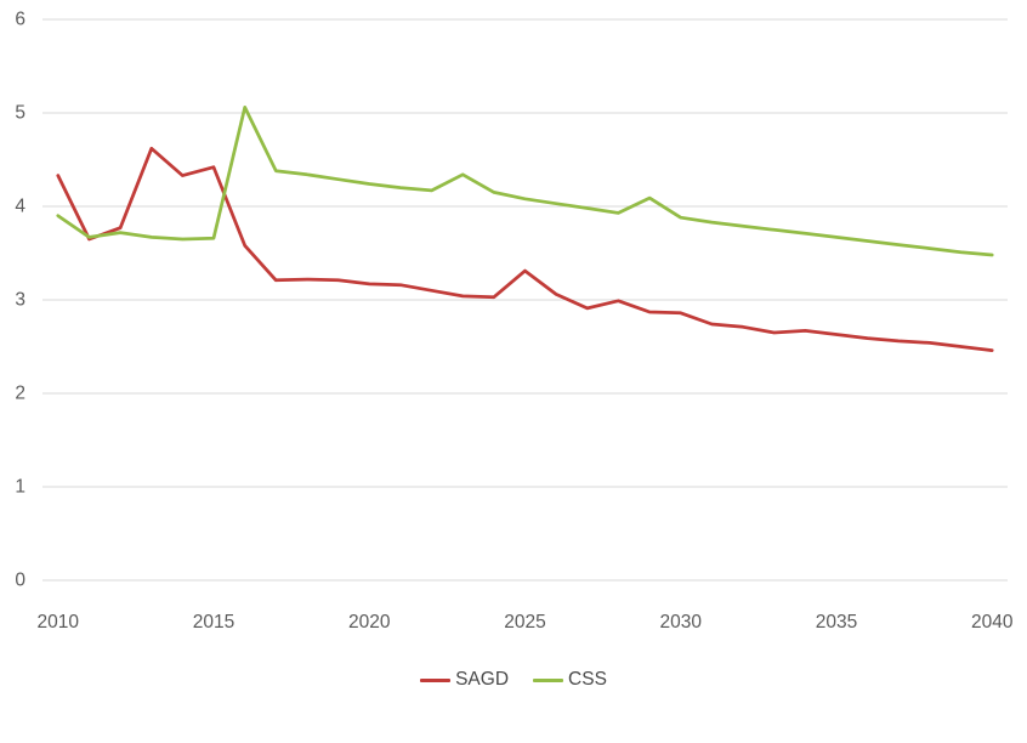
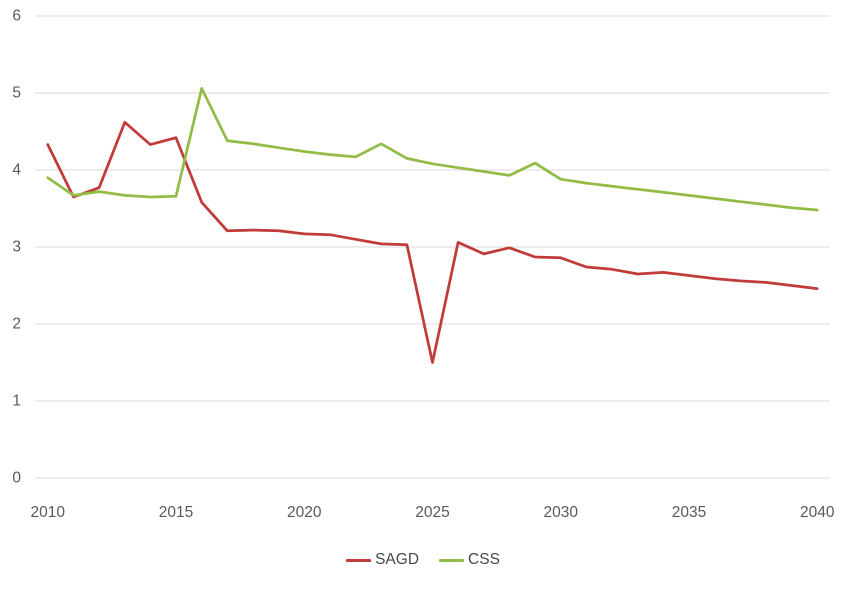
SAGD/2025: 3.3 -> 1.5
